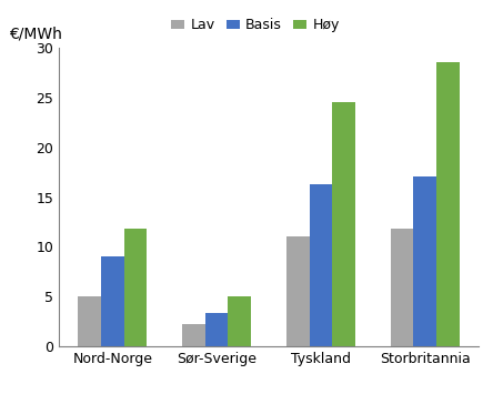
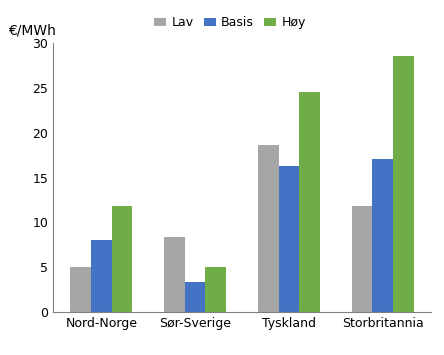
Basis/Nord-Norge: 9.0 -> 8.0
Lav/Sør-Sverige: 2.3 -> 8.4
Lav/Tyskland: 11.0 -> 18.6
